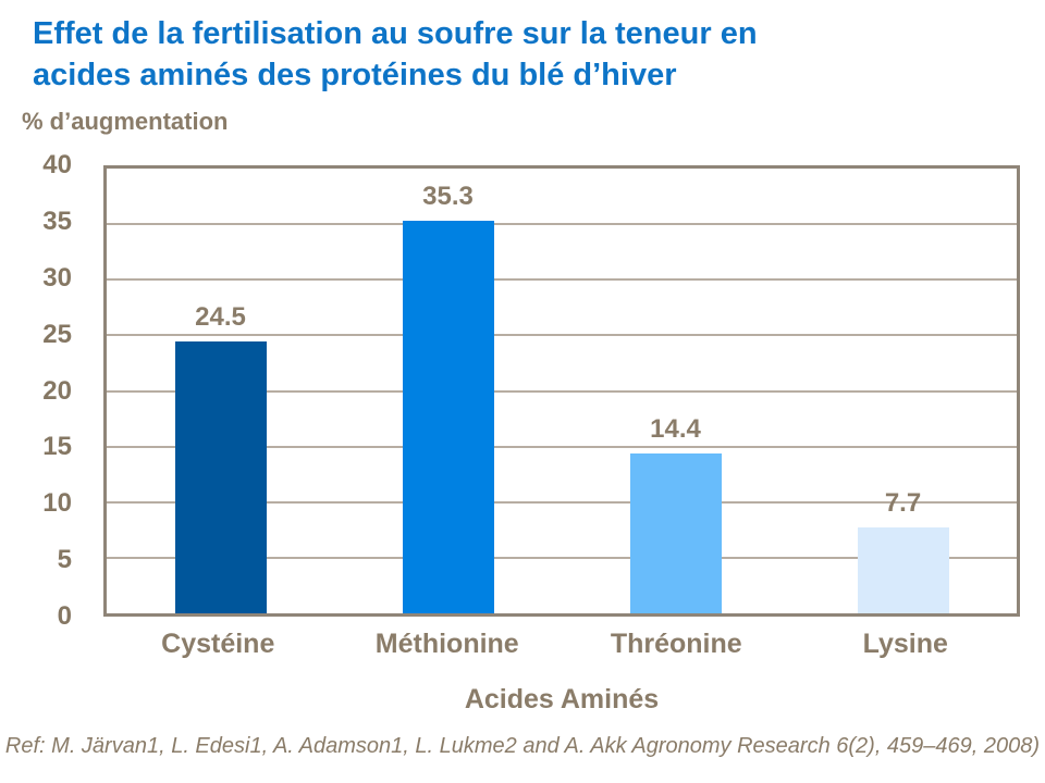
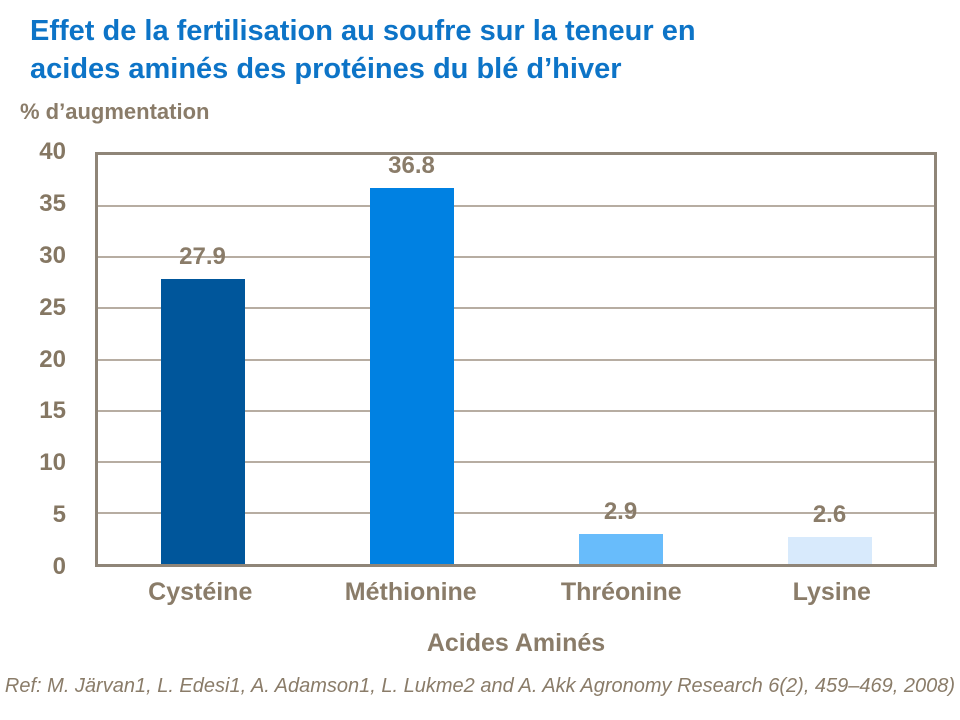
Cystéine: 24.5 -> 27.9
Méthionine: 35.3 -> 36.8
Thréonine: 14.4 -> 2.9
Lysine: 7.7 -> 2.6
